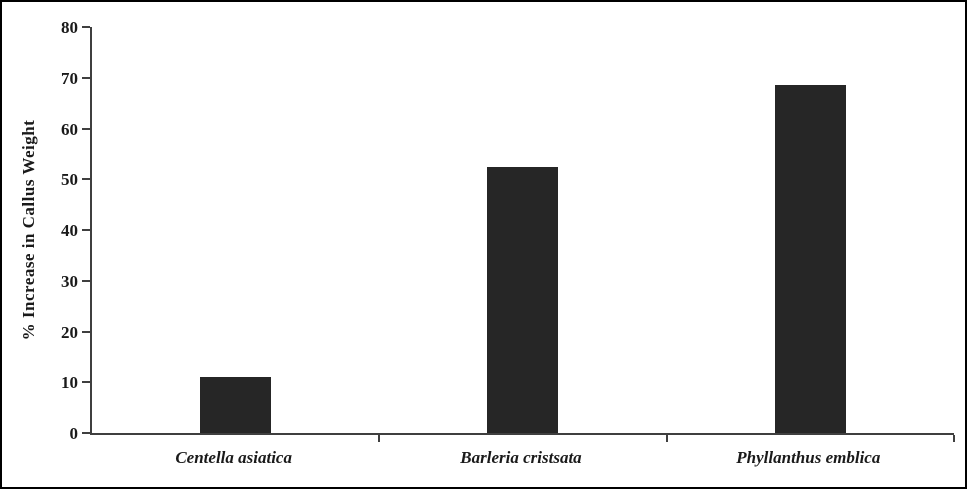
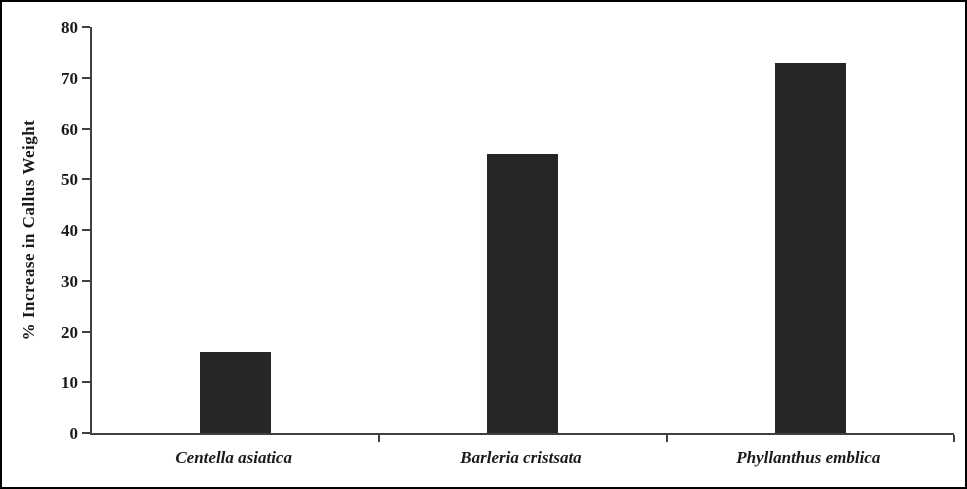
Centella asiatica: 11 -> 16
Barleria cristsata: 52 -> 55
Phyllanthus emblica: 68 -> 73
